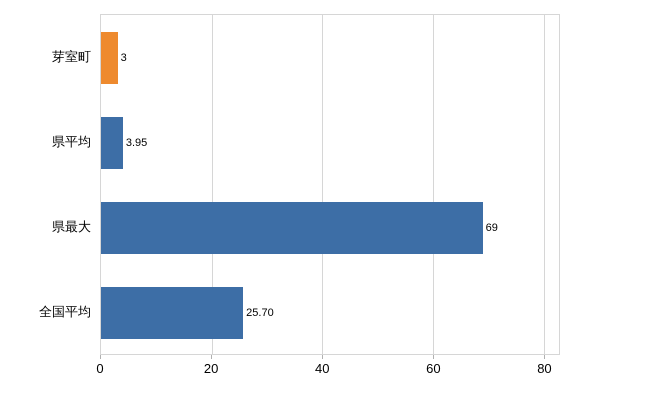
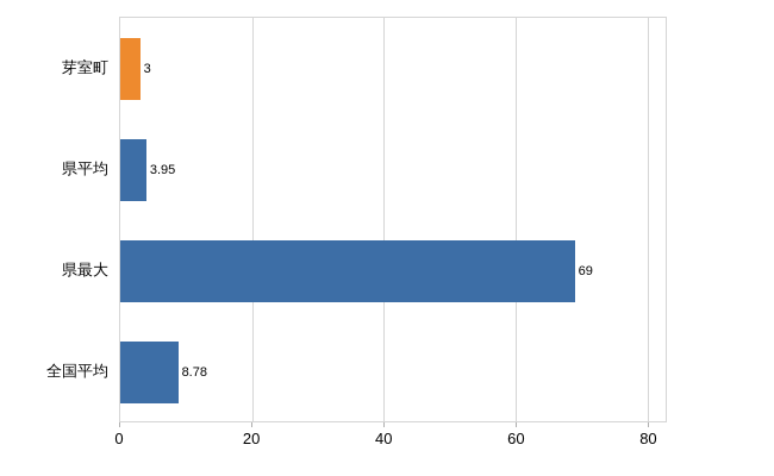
全国平均: 25.70 -> 8.78
